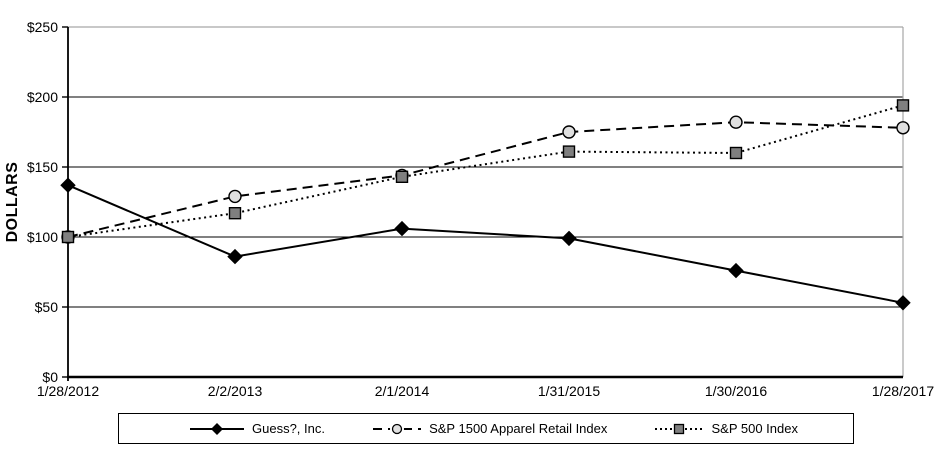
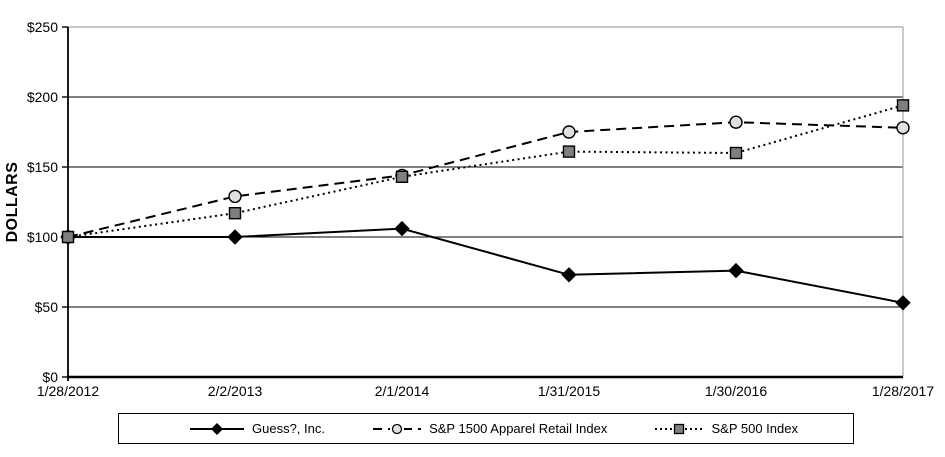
Guess?, Inc./1/28/2012: $137 -> $100
Guess?, Inc./2/2/2013: $86 -> $100
Guess?, Inc./1/31/2015: $99 -> $73
